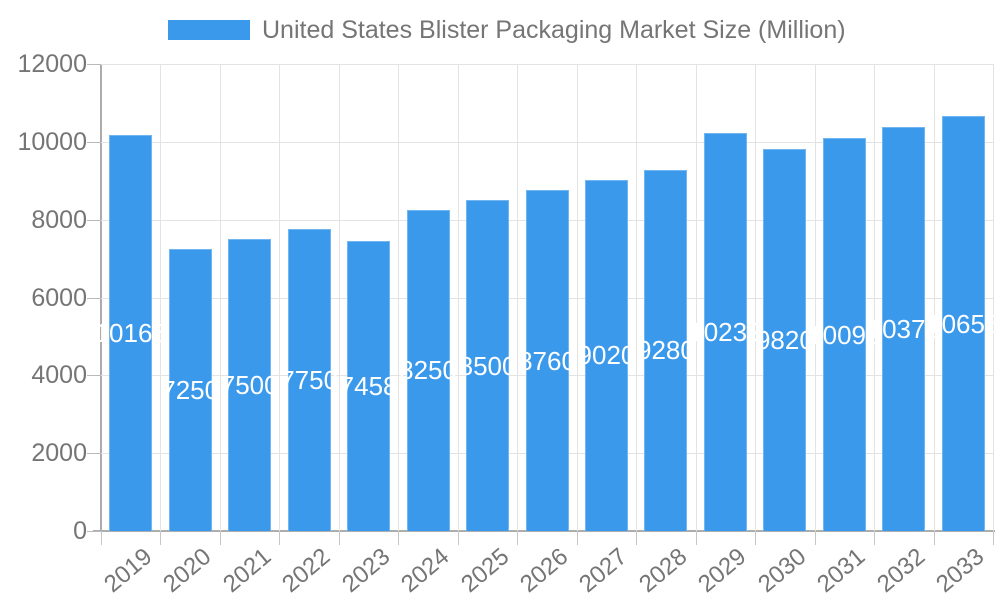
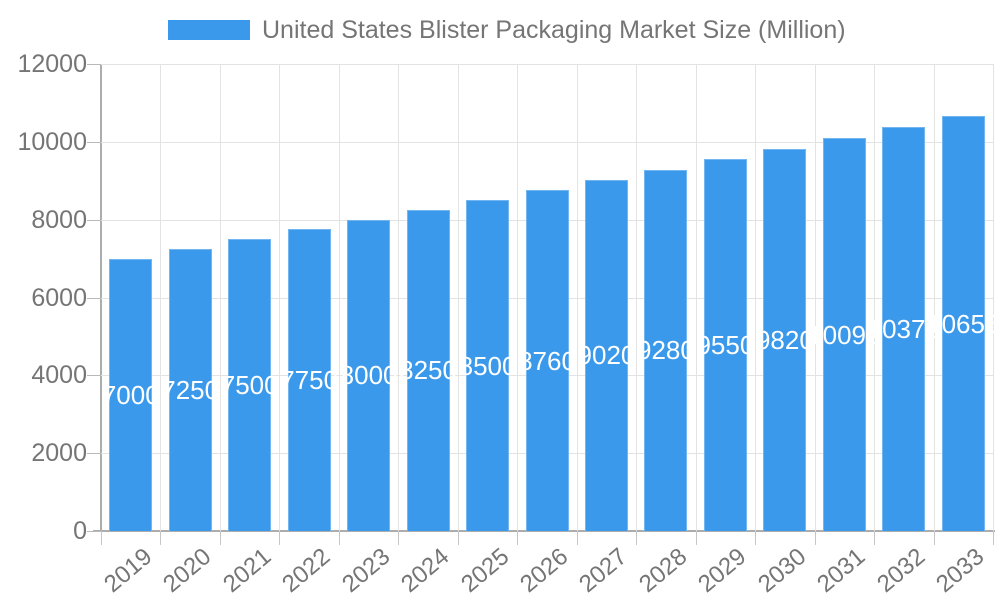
2019: 10165 -> 7000
2023: 7458 -> 8000
2029: 10232 -> 9550
